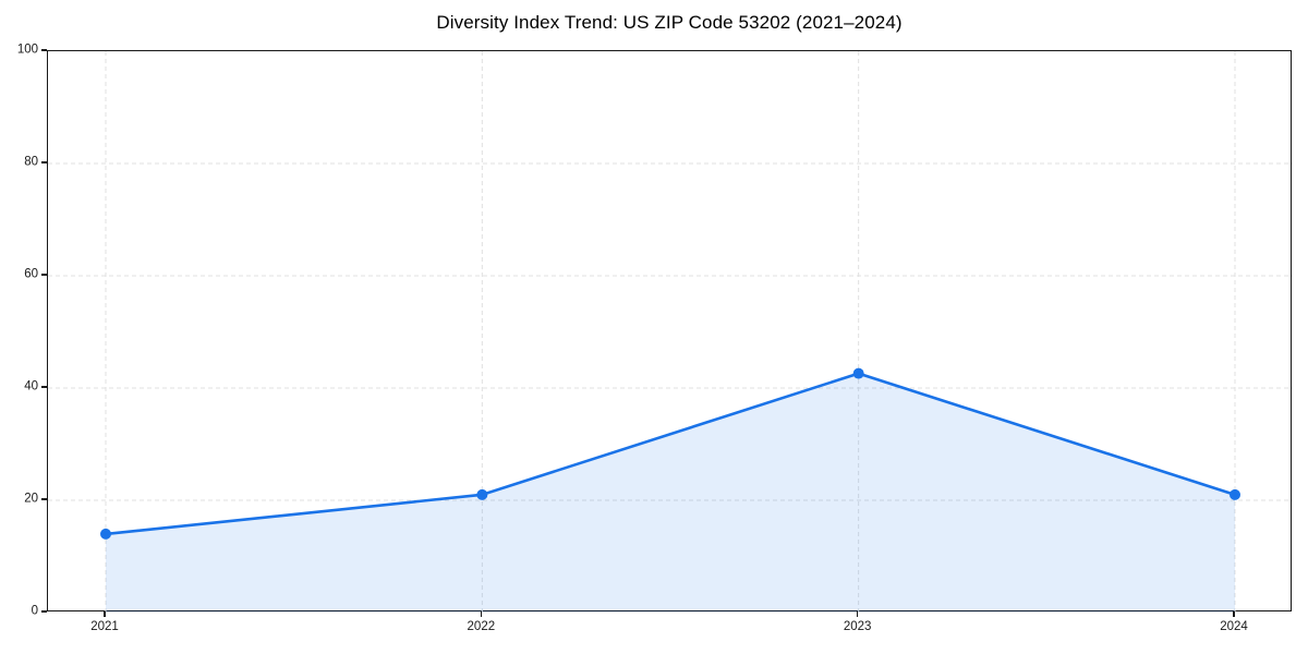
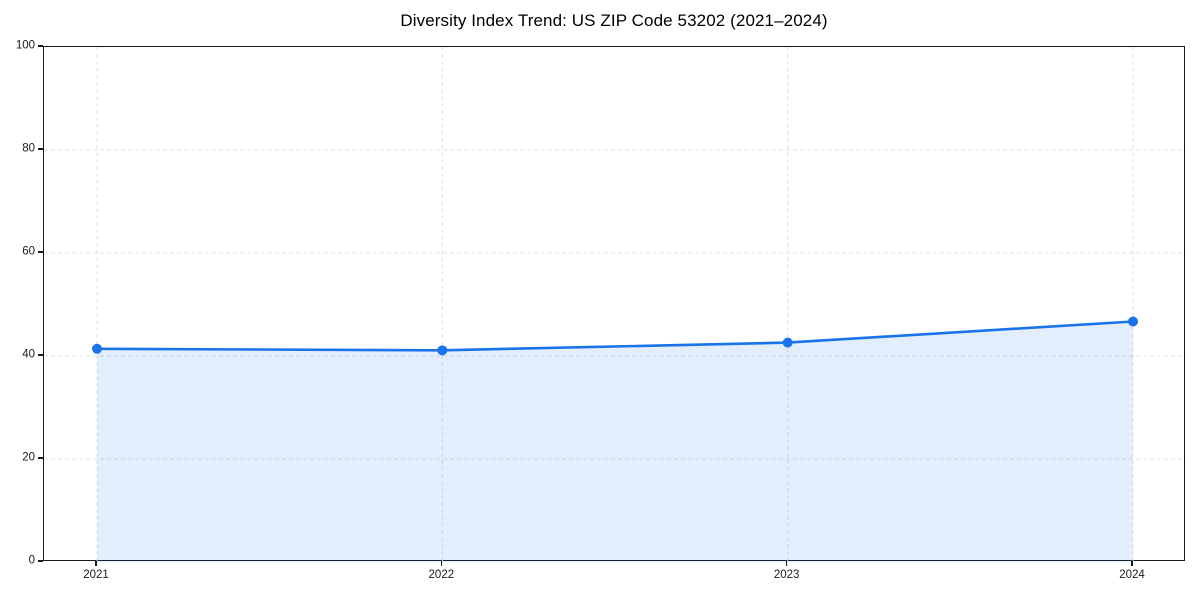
2021: 14 -> 41
2022: 21 -> 41
2024: 21 -> 47
